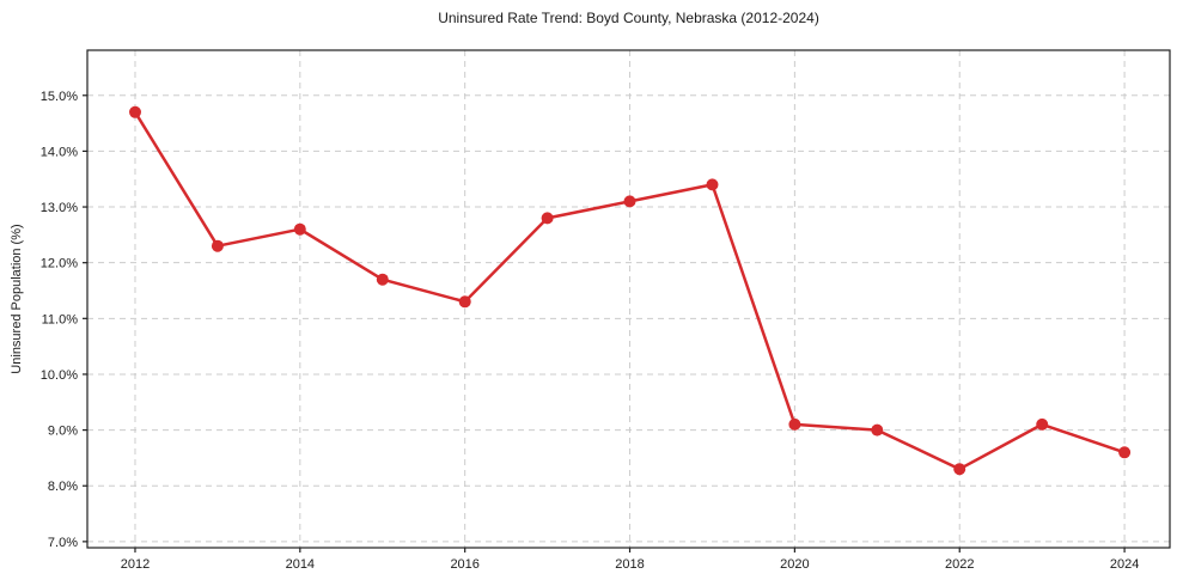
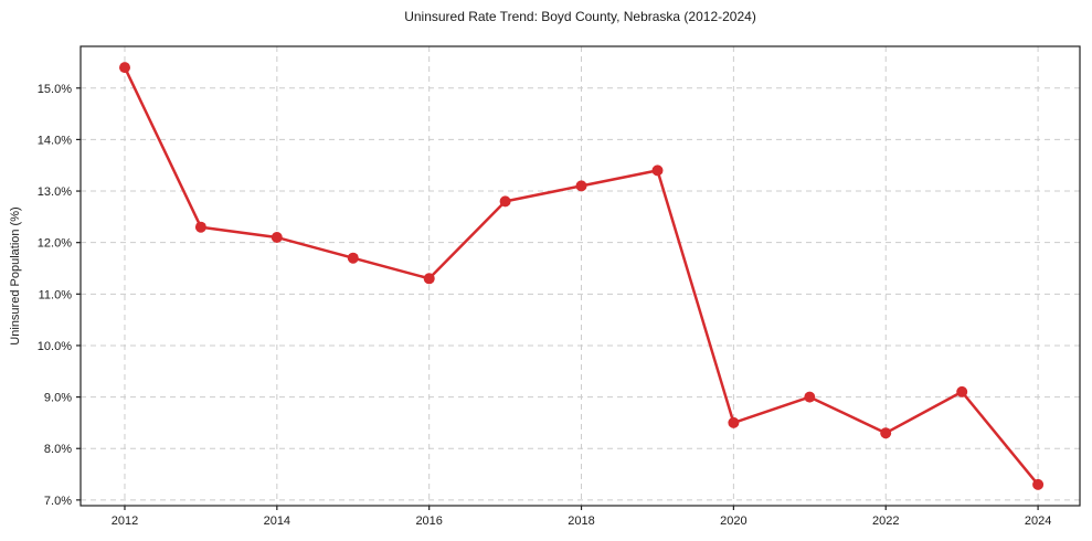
2012: 14.7% -> 15.4%
2014: 12.6% -> 12.1%
2020: 9.1% -> 8.5%
2024: 8.6% -> 7.3%
